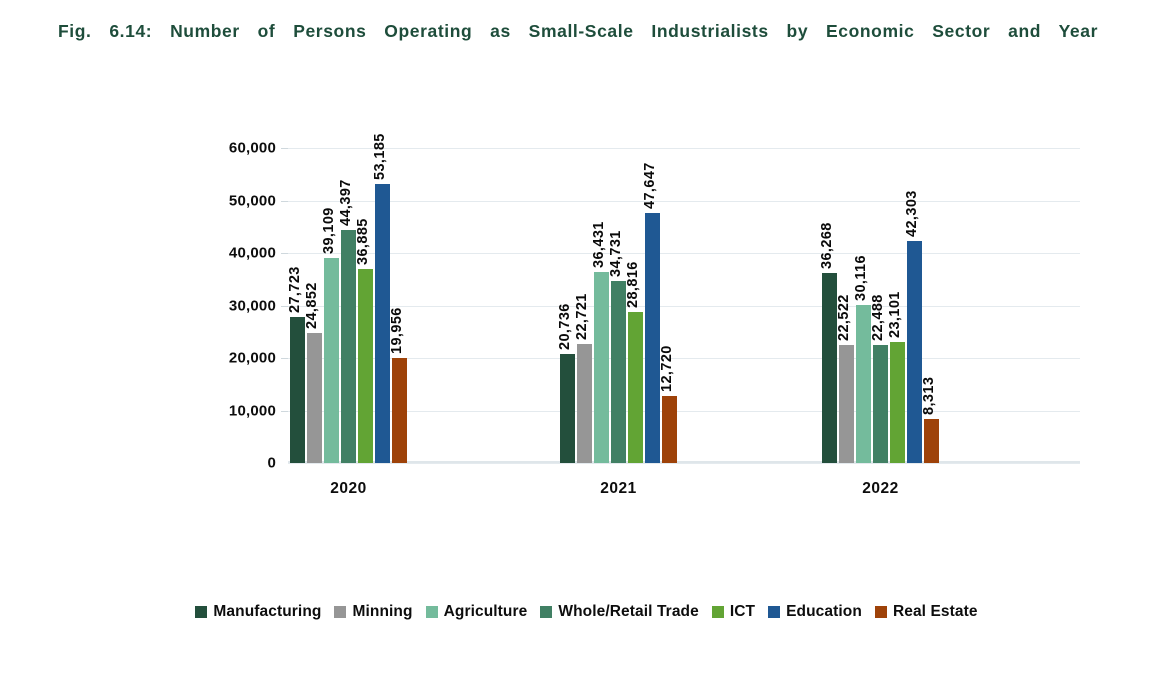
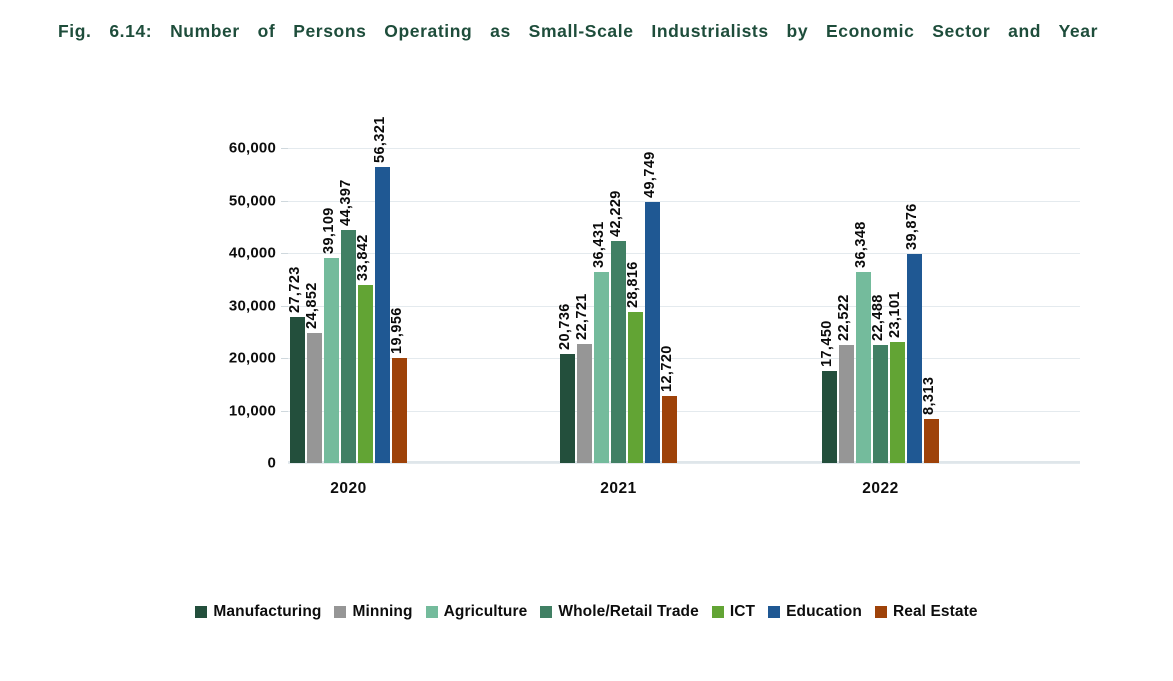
ICT/2020: 36,885 -> 33,842
Education/2020: 53,185 -> 56,321
Whole/Retail Trade/2021: 34,731 -> 42,229
Education/2021: 47,647 -> 49,749
Manufacturing/2022: 36,268 -> 17,450
Agriculture/2022: 30,116 -> 36,348
Education/2022: 42,303 -> 39,876
